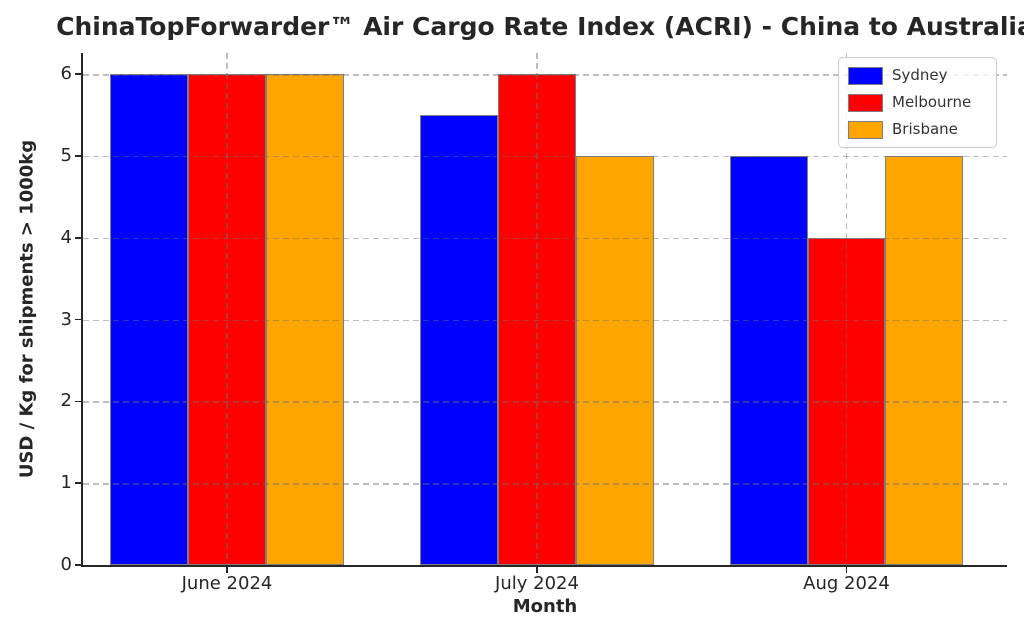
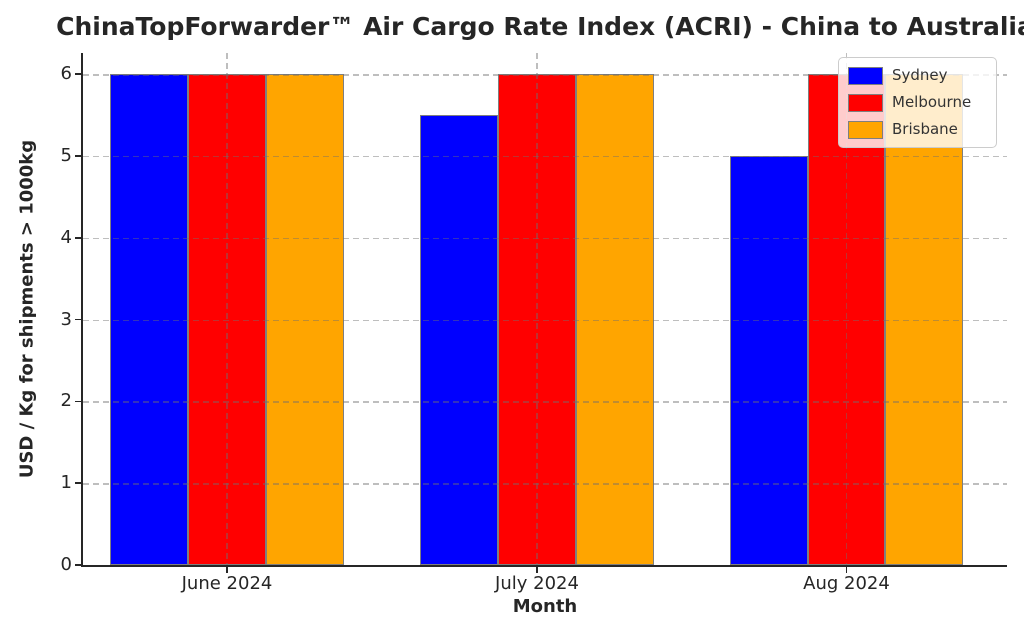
Brisbane/July 2024: 5 -> 6
Melbourne/Aug 2024: 4 -> 6
Brisbane/Aug 2024: 5 -> 6
